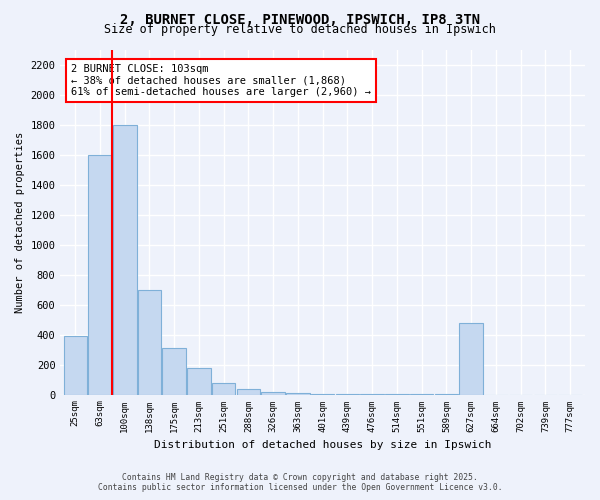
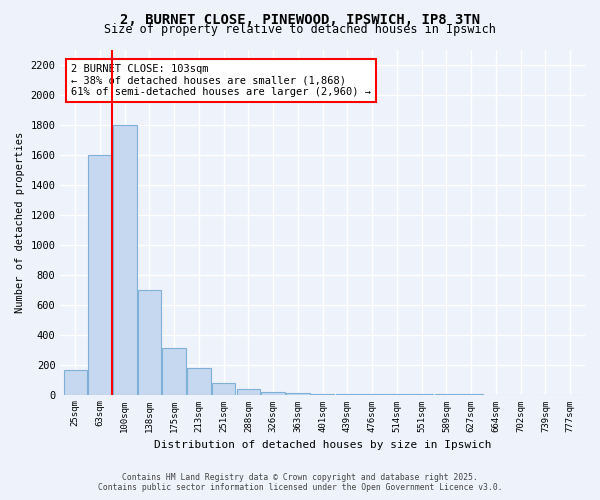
25sqm: 390 -> 160
627sqm: 480 -> 0
